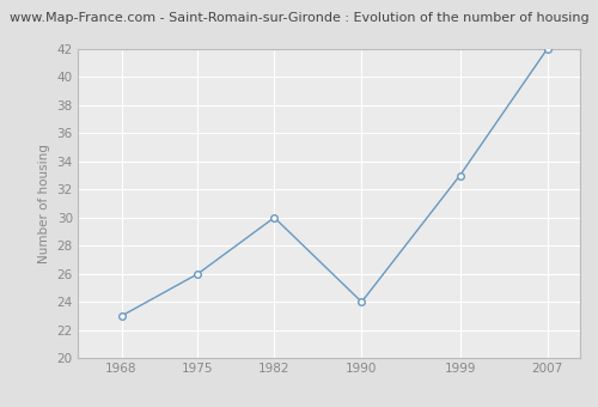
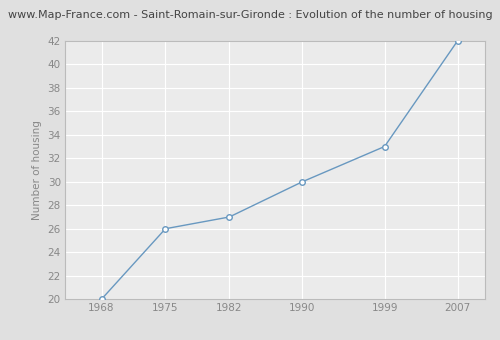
1968: 23 -> 20
1982: 30 -> 27
1990: 24 -> 30
